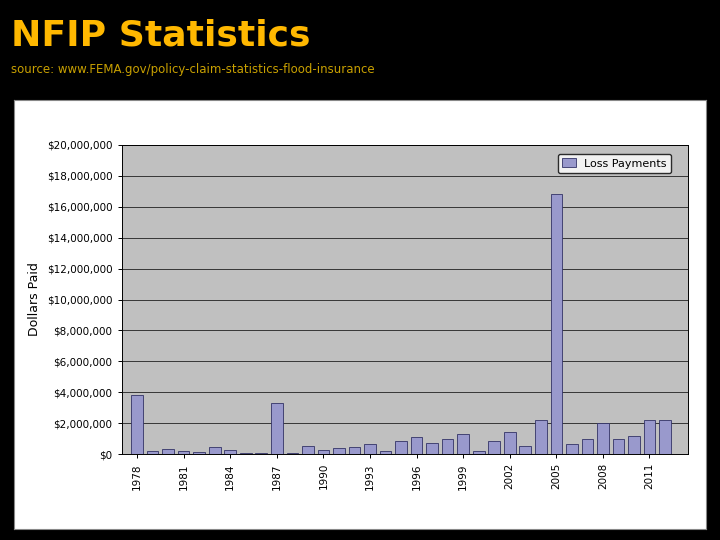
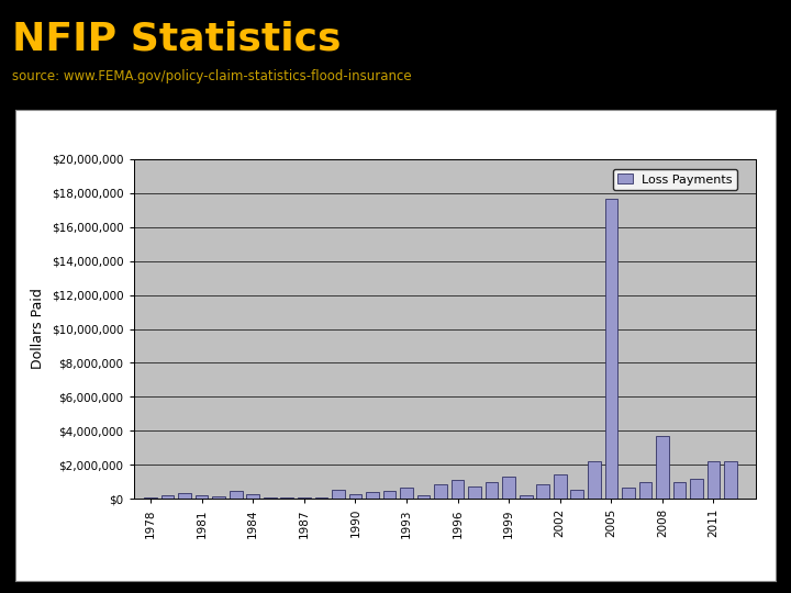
1978: $3,800,000 -> $100,000
1987: $3,300,000 -> $0
2005: $16,800,000 -> $17,700,000
2008: $2,000,000 -> $3,700,000
